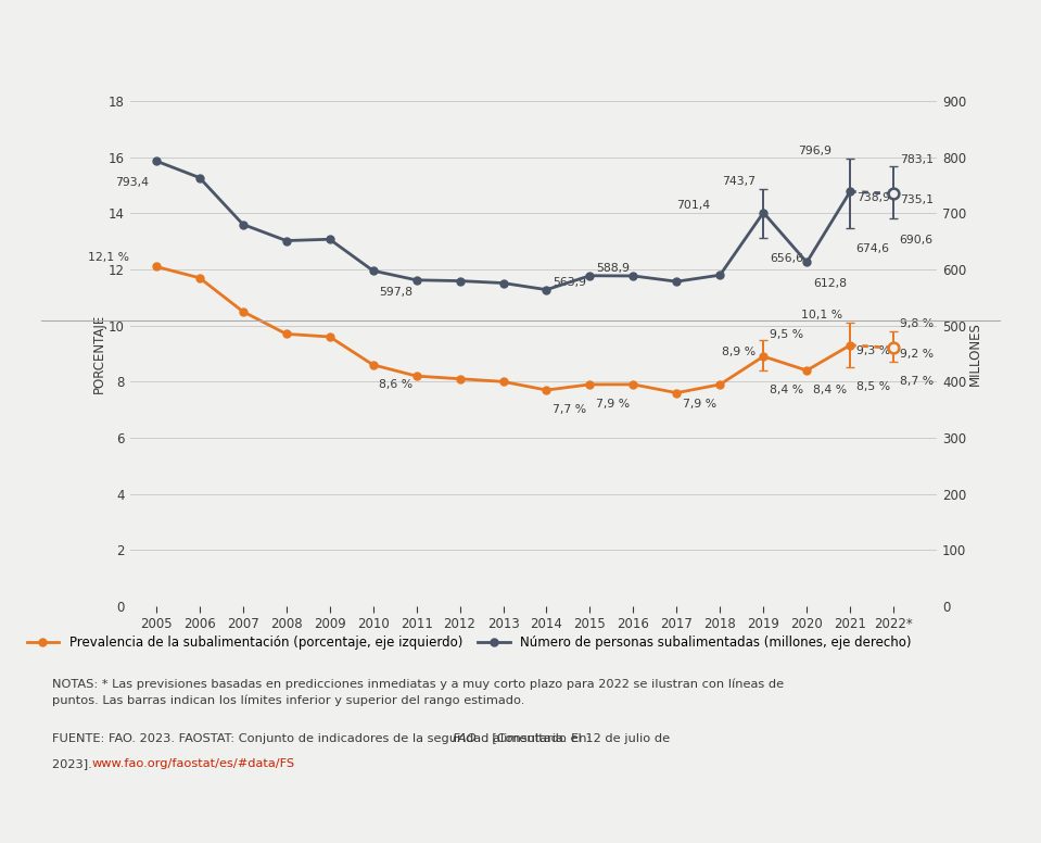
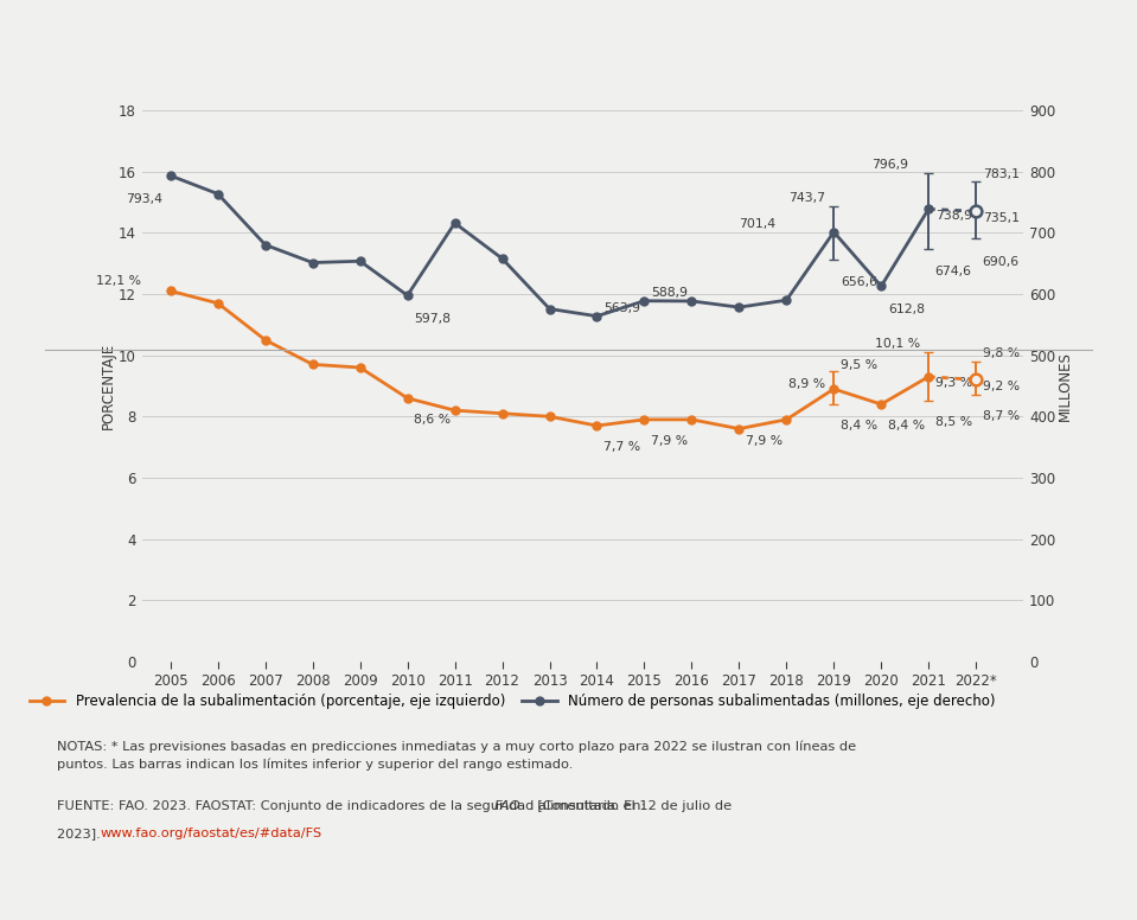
Número de personas subalimentadas (millones, eje derecho)/2011: 581 -> 716
Número de personas subalimentadas (millones, eje derecho)/2012: 580 -> 658
